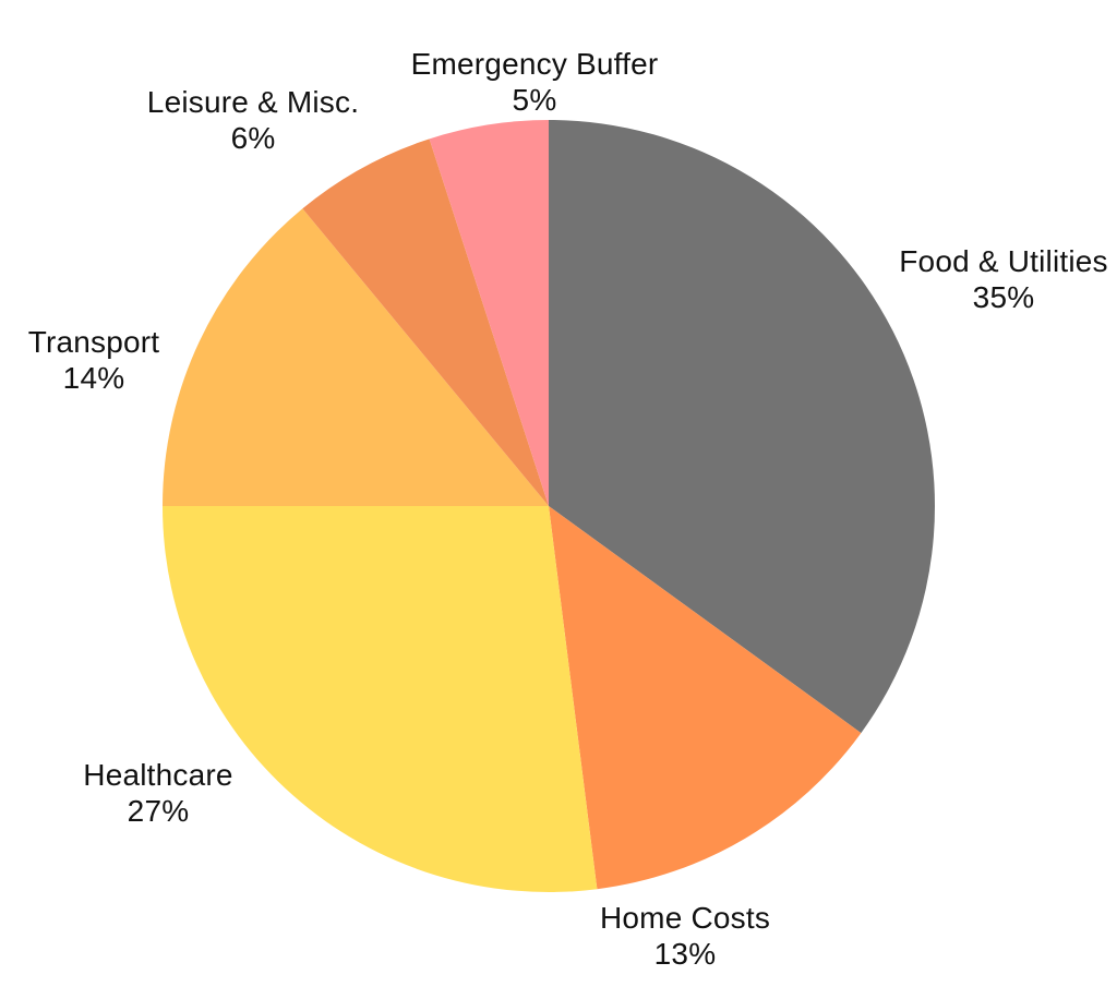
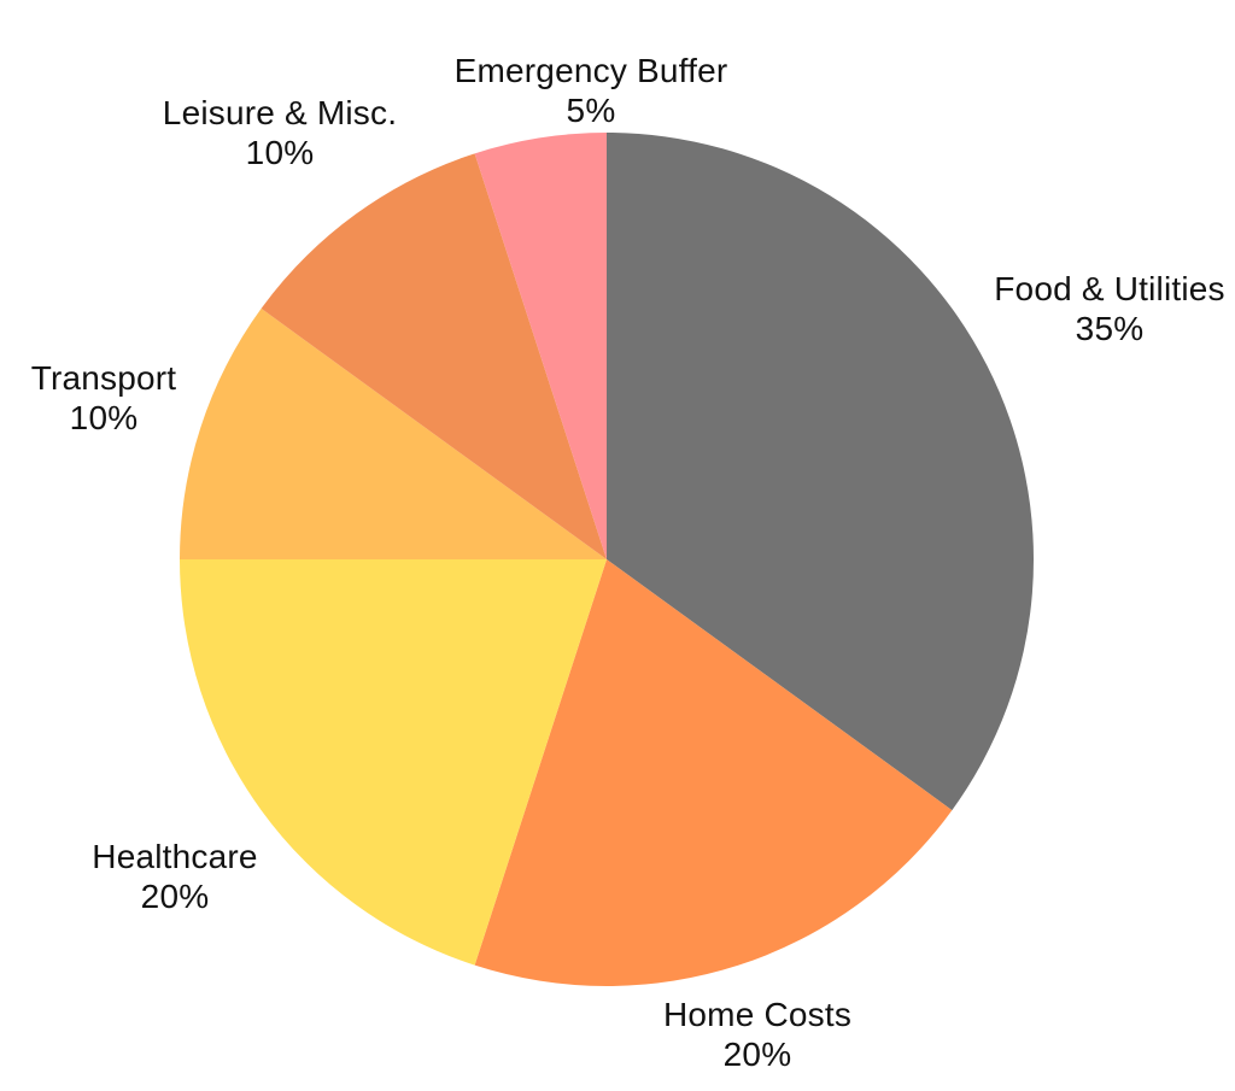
Home Costs: 13% -> 20%
Healthcare: 27% -> 20%
Transport: 14% -> 10%
Leisure & Misc.: 6% -> 10%
